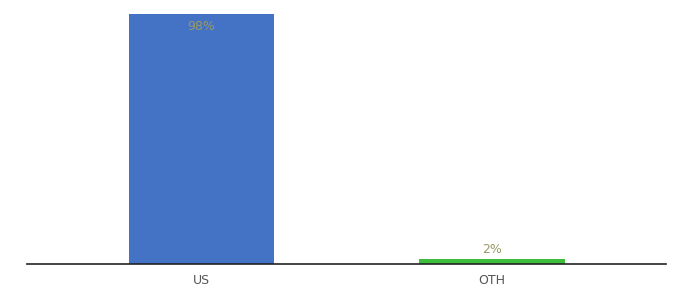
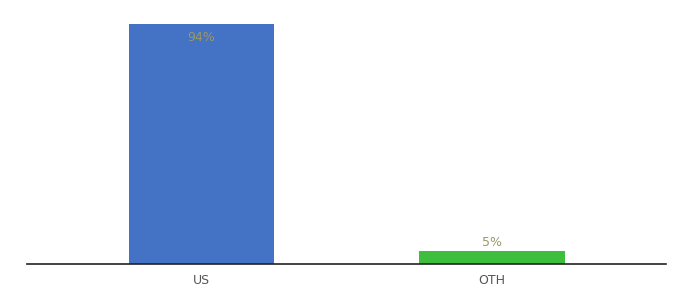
US: 98% -> 94%
OTH: 2% -> 5%
